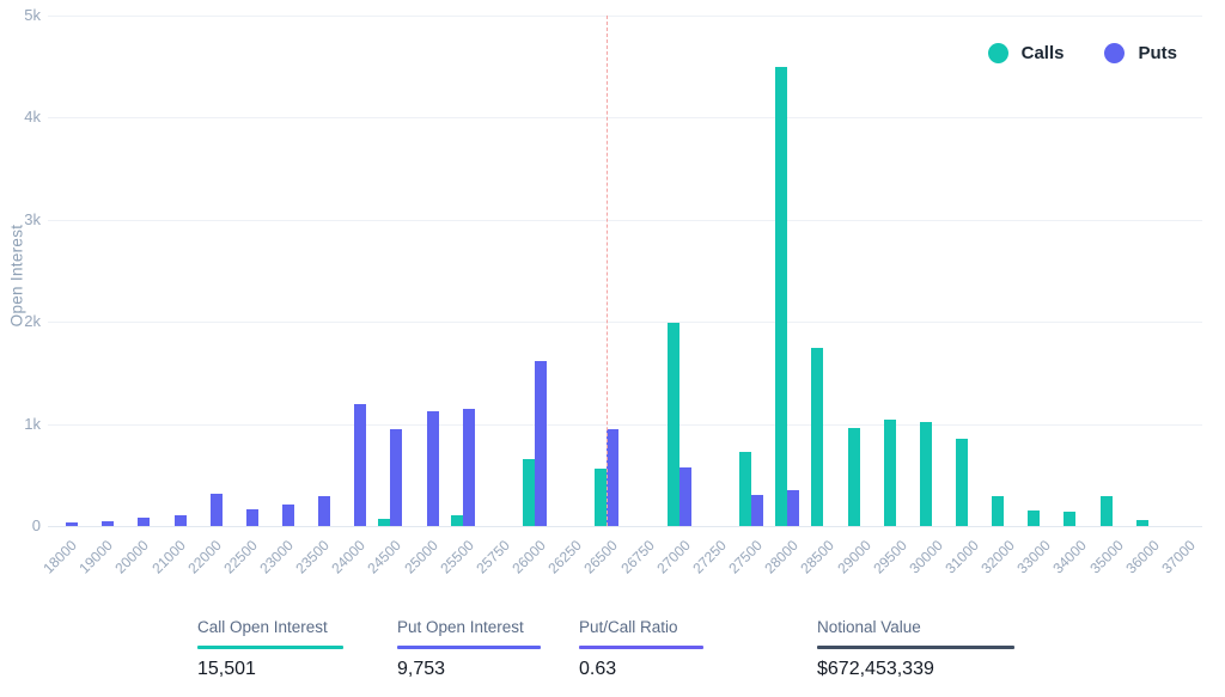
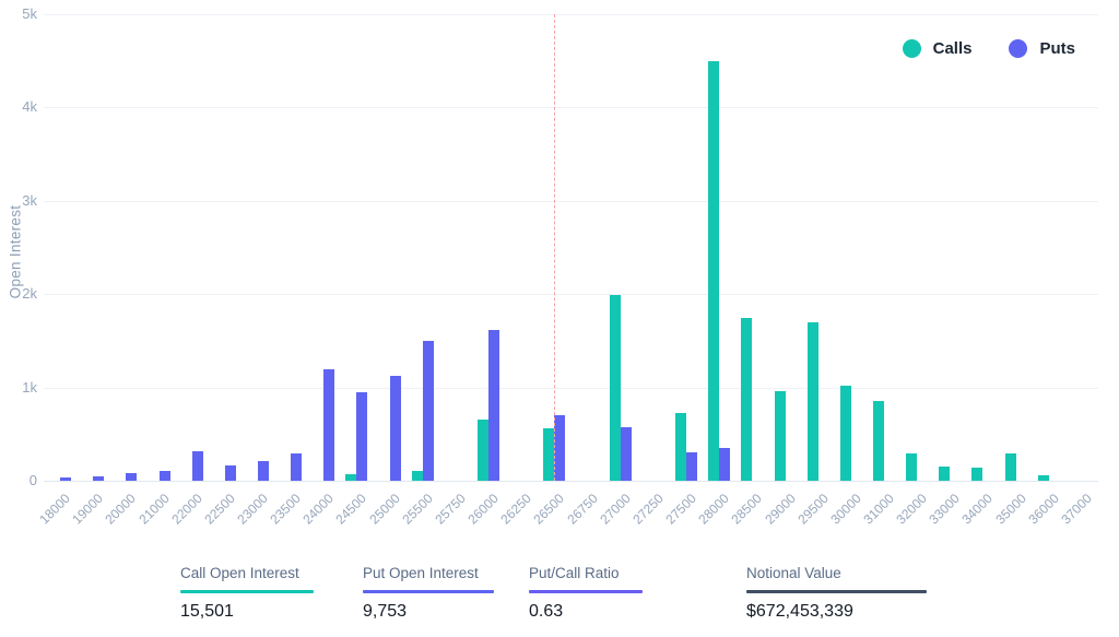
Puts/25500: 1.2k -> 1.5k
Puts/26500: 1.0k -> 0.7k
Calls/29500: 1.0k -> 1.7k
